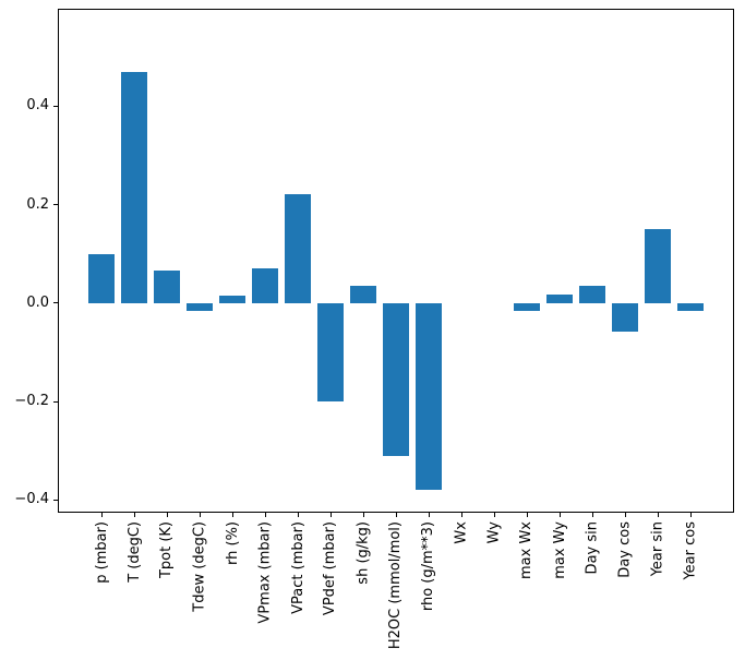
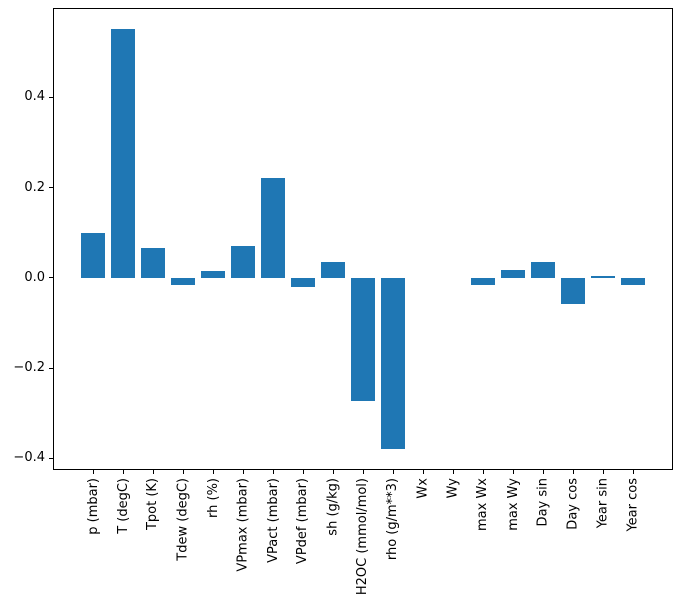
T (degC): 0.47 -> 0.55
VPdef (mbar): -0.20 -> -0.02
H2OC (mmol/mol): -0.31 -> -0.27
Year sin: 0.15 -> 0.01
